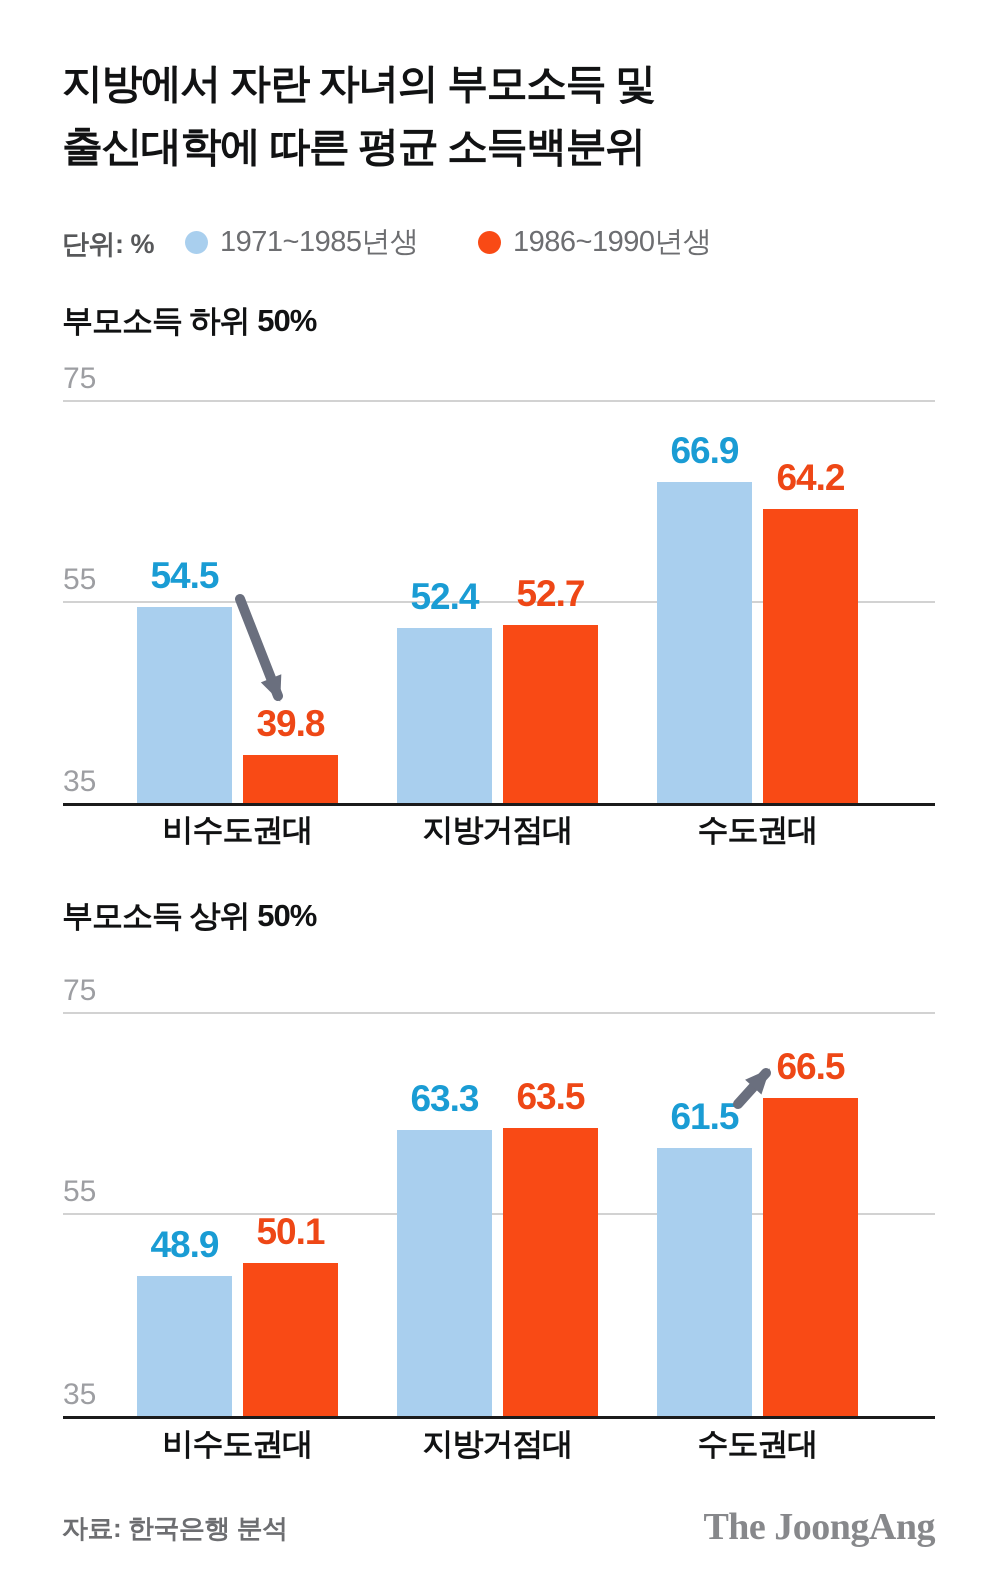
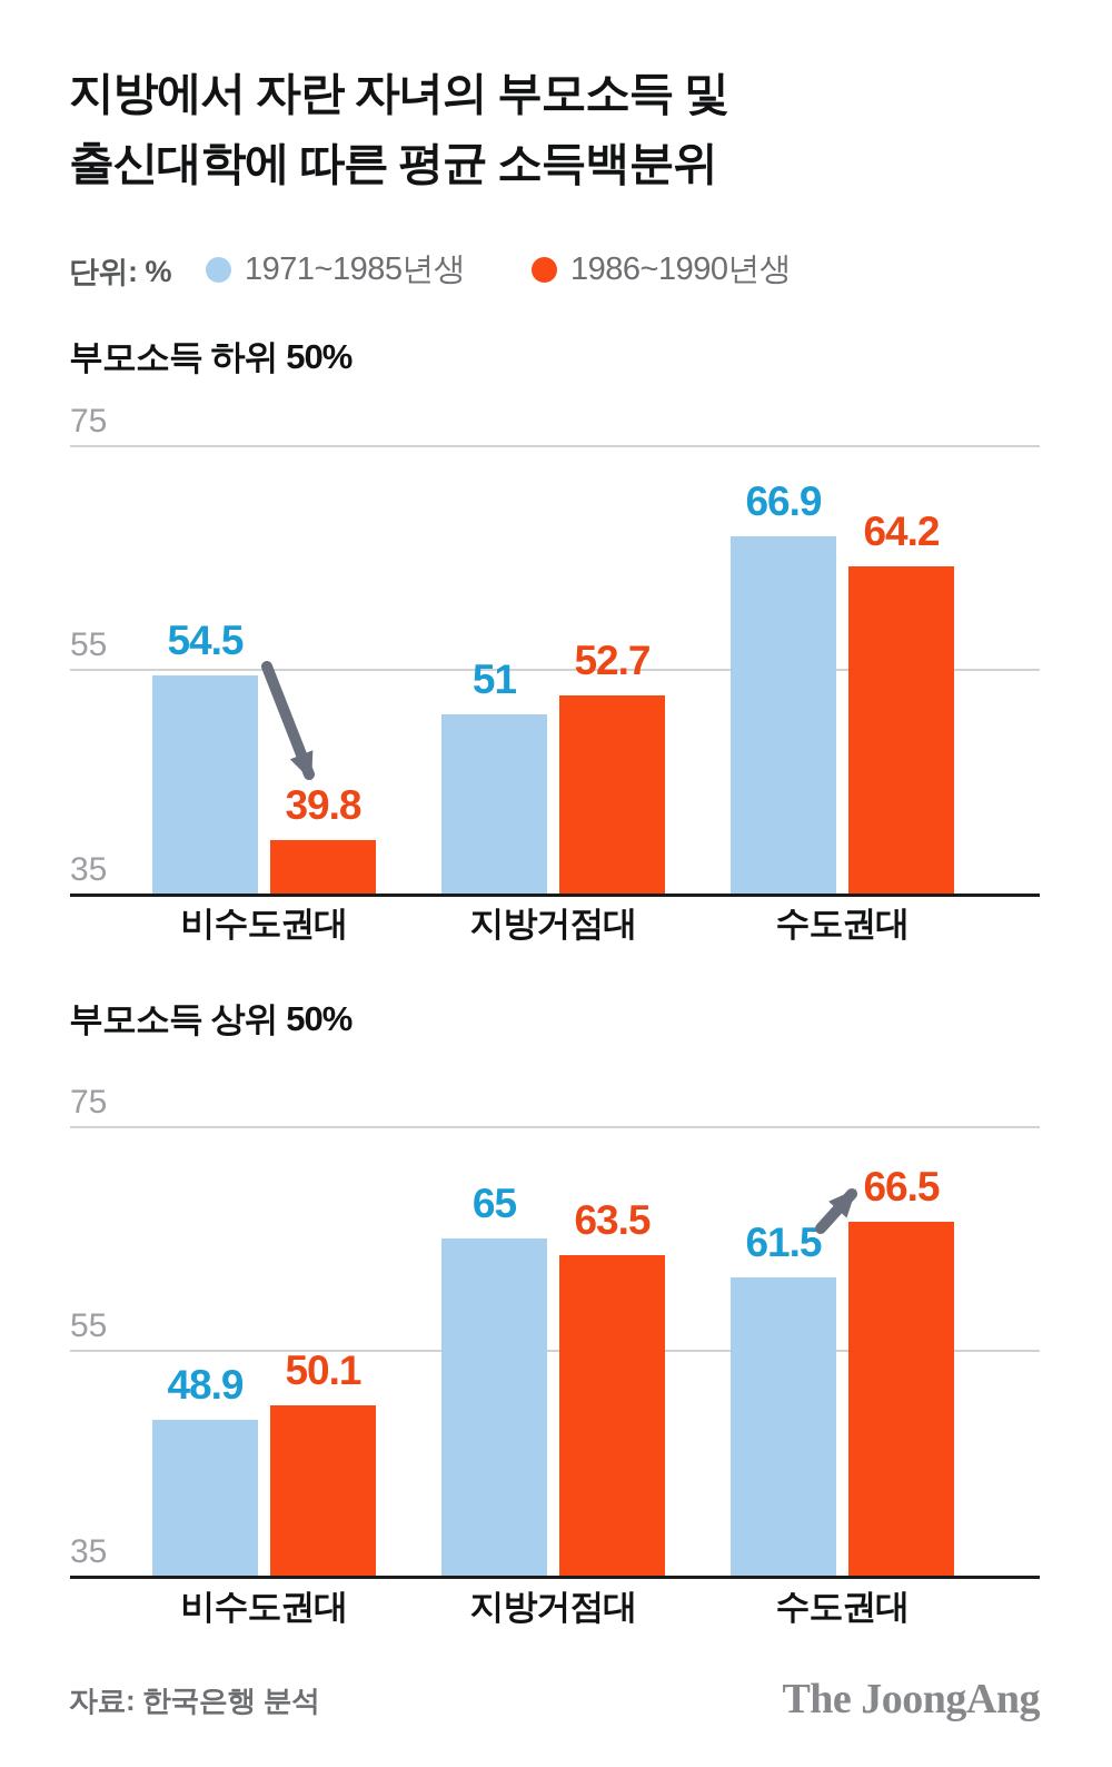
부모소득 하위 50%/1971~1985년생/지방거점대: 52.4 -> 51
부모소득 상위 50%/1971~1985년생/지방거점대: 63.3 -> 65
